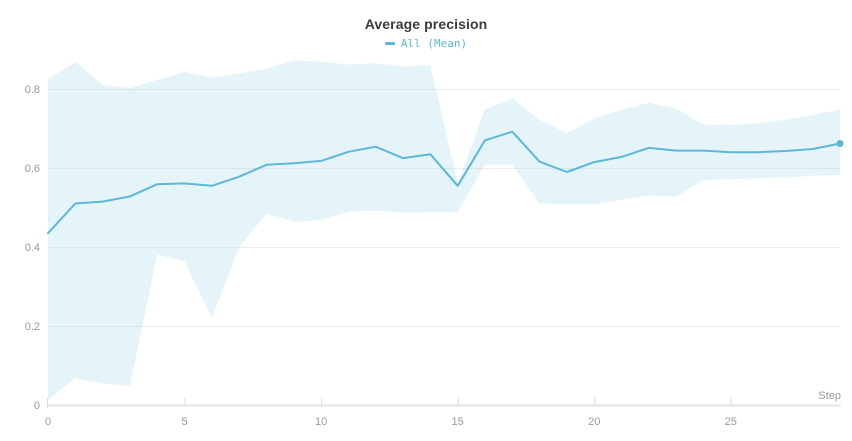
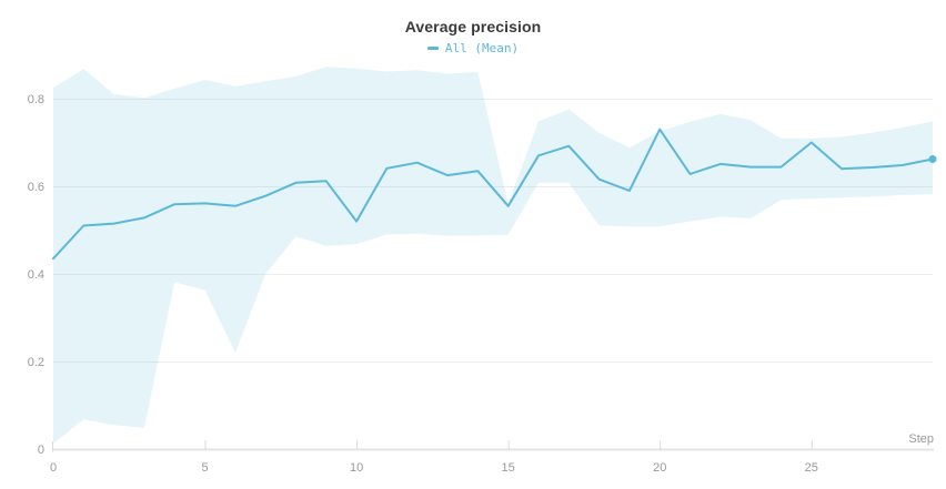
10: 0.62 -> 0.52
20: 0.61 -> 0.73
25: 0.64 -> 0.70
